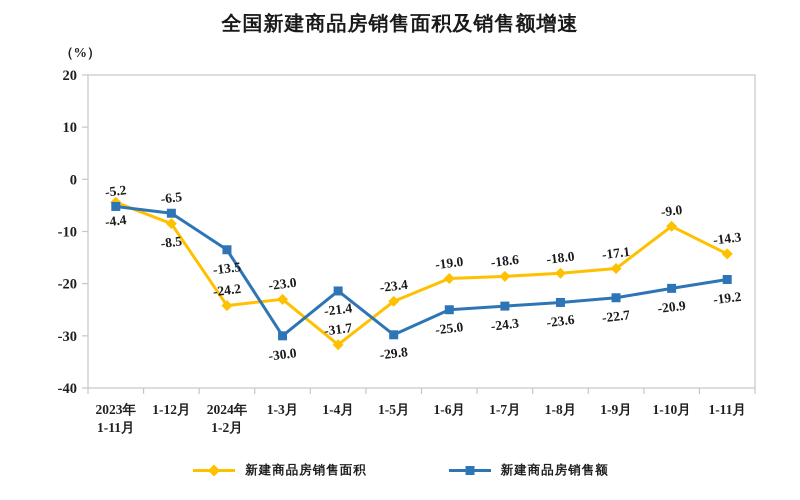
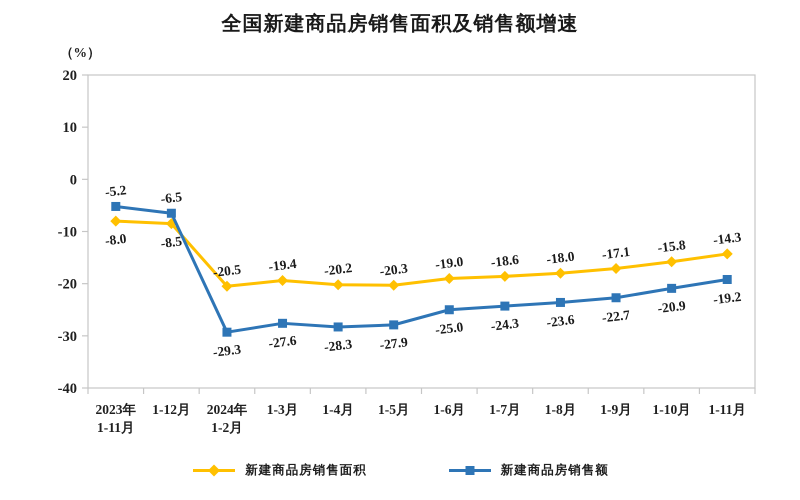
新建商品房销售面积/2023年 1-11月: -4.4 -> -8.0
新建商品房销售面积/2024年 1-2月: -24.2 -> -20.5
新建商品房销售额/2024年 1-2月: -13.5 -> -29.3
新建商品房销售面积/1-3月: -23.0 -> -19.4
新建商品房销售额/1-3月: -30.0 -> -27.6
新建商品房销售面积/1-4月: -31.7 -> -20.2
新建商品房销售额/1-4月: -21.4 -> -28.3
新建商品房销售面积/1-5月: -23.4 -> -20.3
新建商品房销售额/1-5月: -29.8 -> -27.9
新建商品房销售面积/1-10月: -9.0 -> -15.8
